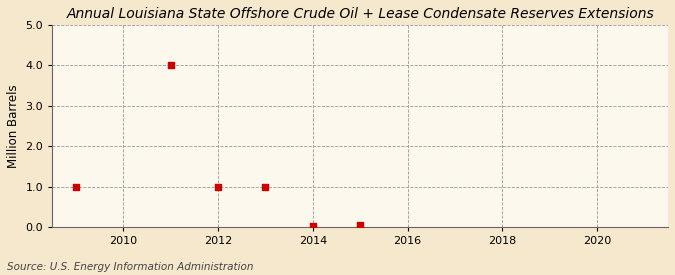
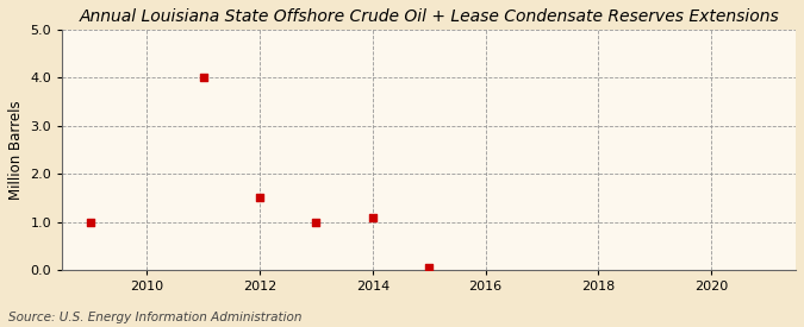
2012: 1.00 -> 1.50
2014: 0.02 -> 1.10
